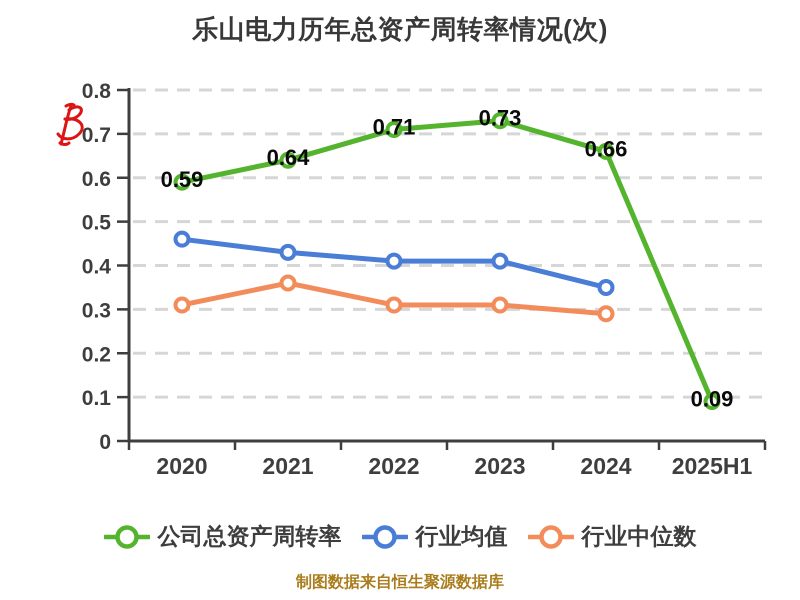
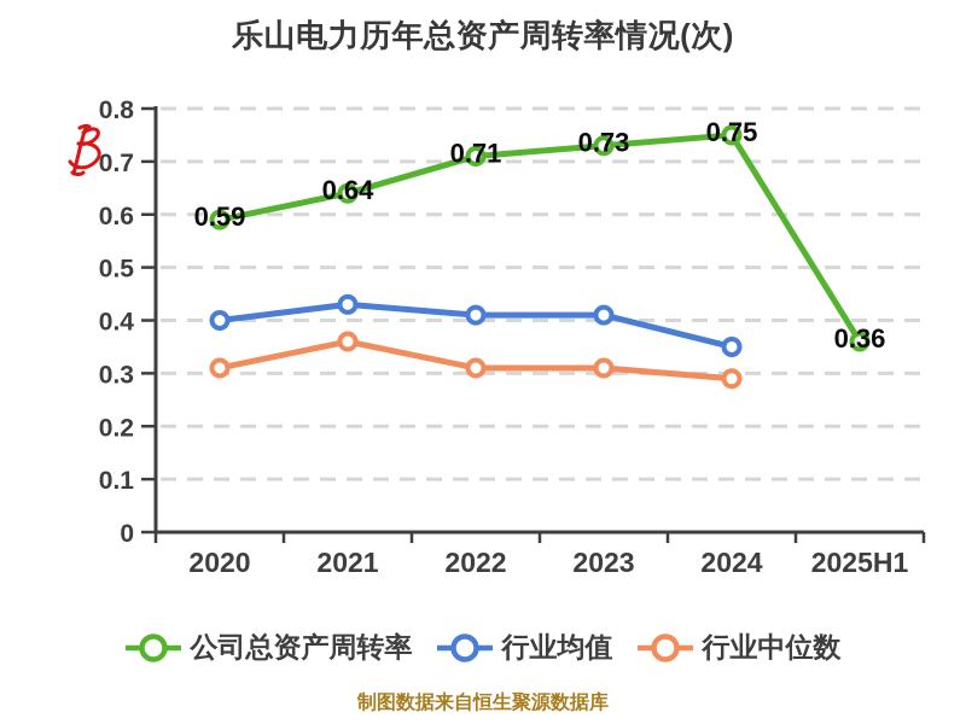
行业均值/2020: 0.46 -> 0.40
公司总资产周转率/2024: 0.66 -> 0.75
公司总资产周转率/2025H1: 0.09 -> 0.36
